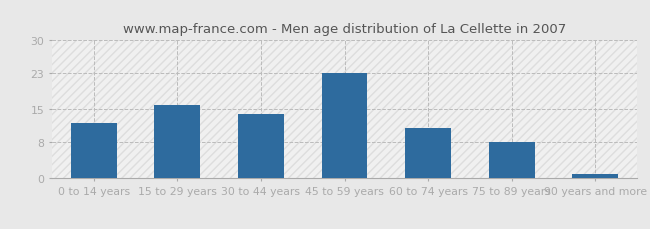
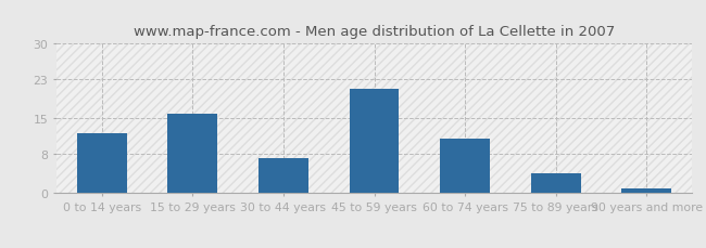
30 to 44 years: 14 -> 7
45 to 59 years: 23 -> 21
75 to 89 years: 8 -> 4
